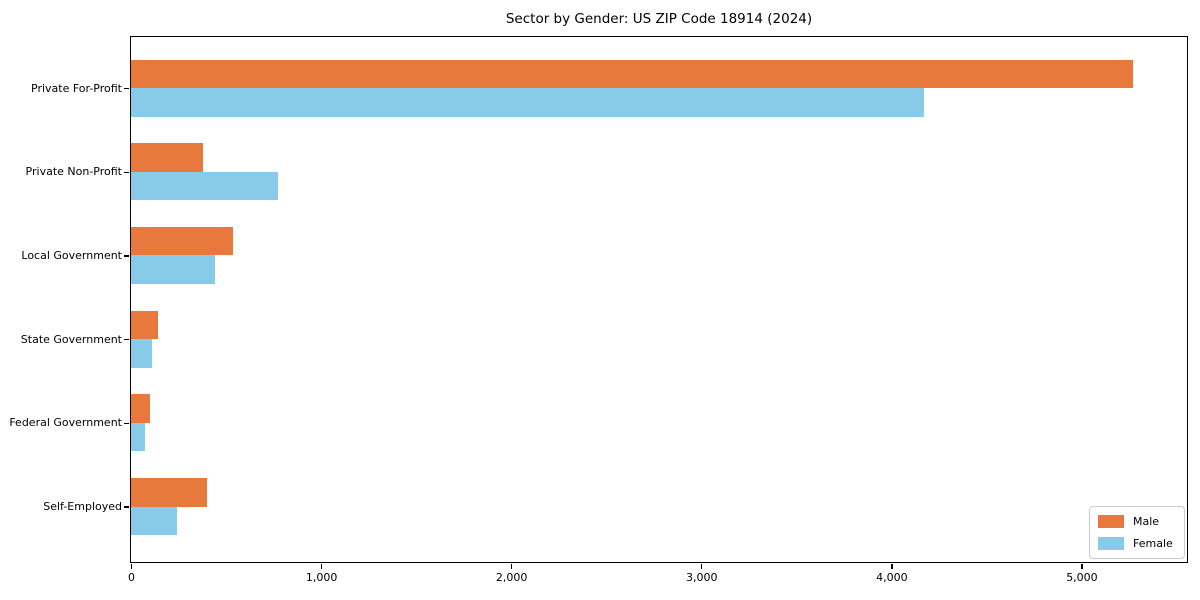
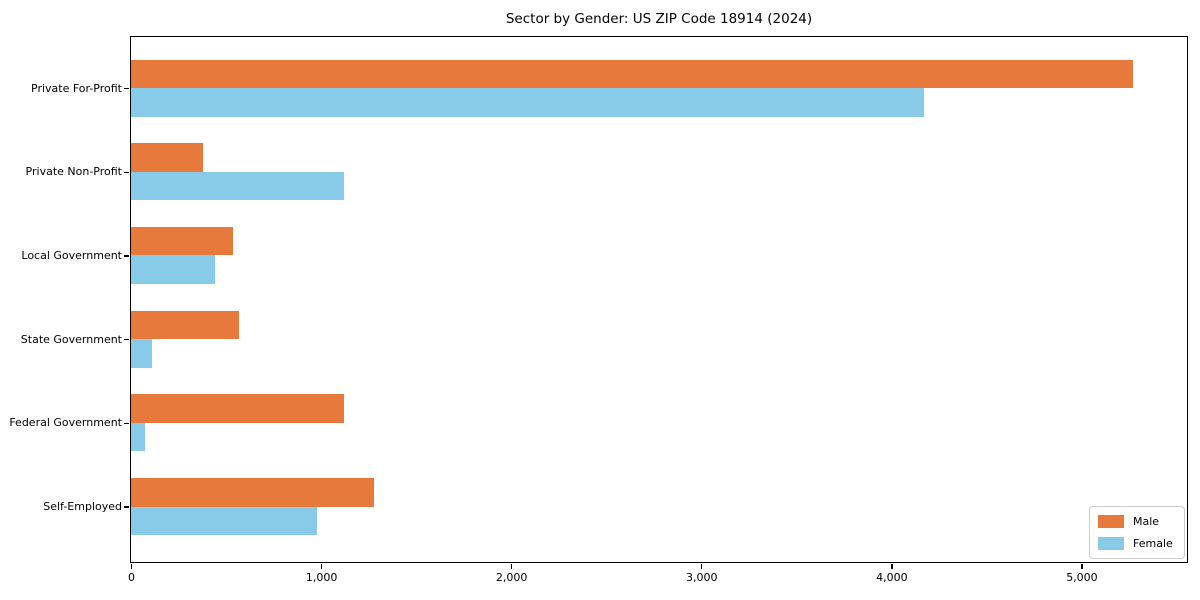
Female/Private Non-Profit: 780 -> 1120
Male/State Government: 140 -> 570
Male/Federal Government: 100 -> 1120
Male/Self-Employed: 400 -> 1280
Female/Self-Employed: 240 -> 980
